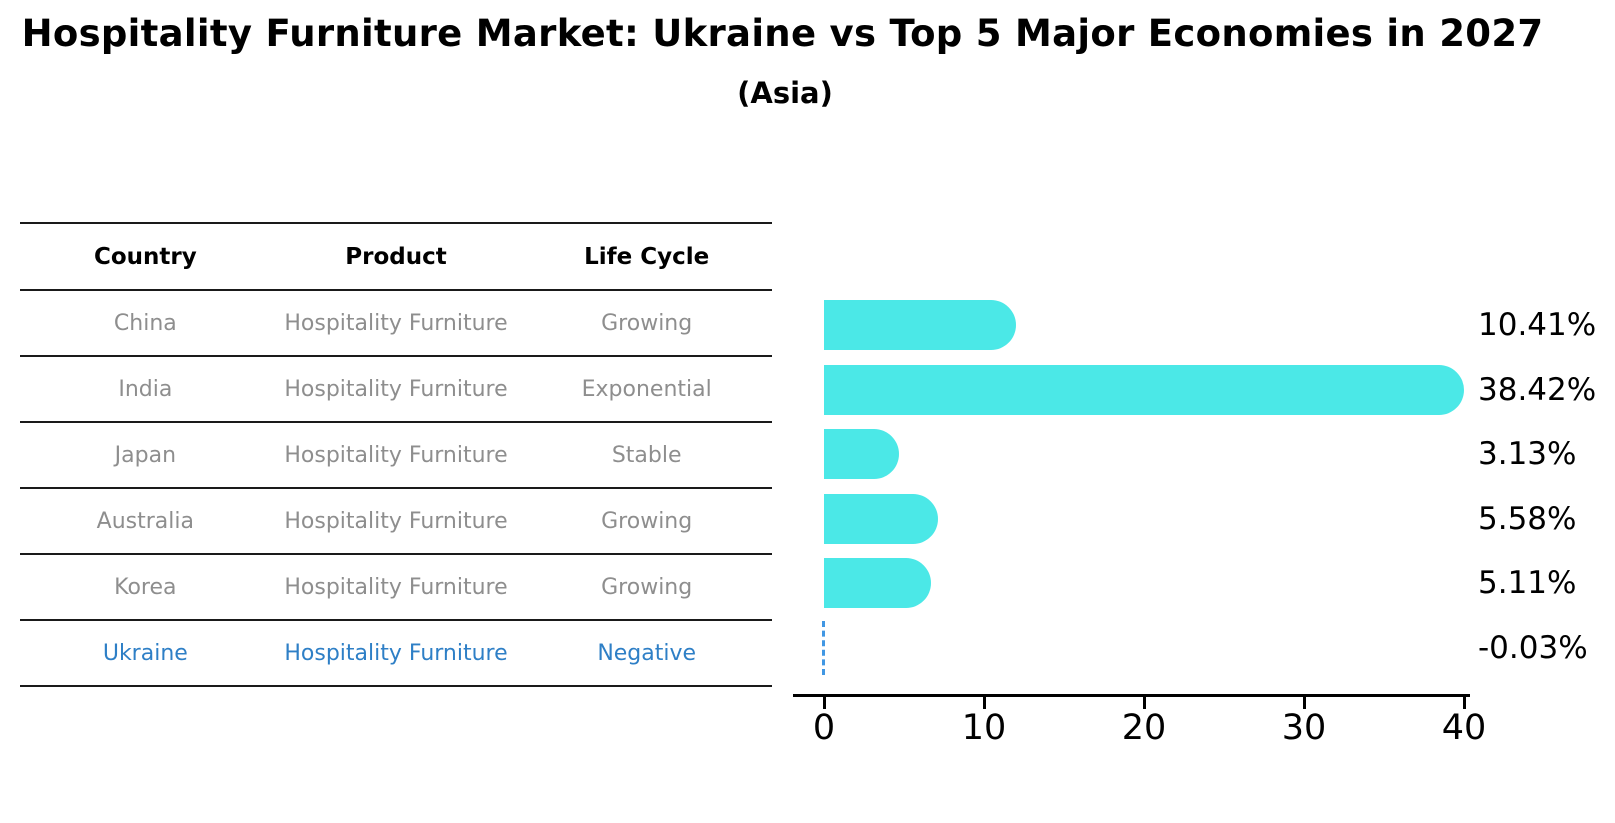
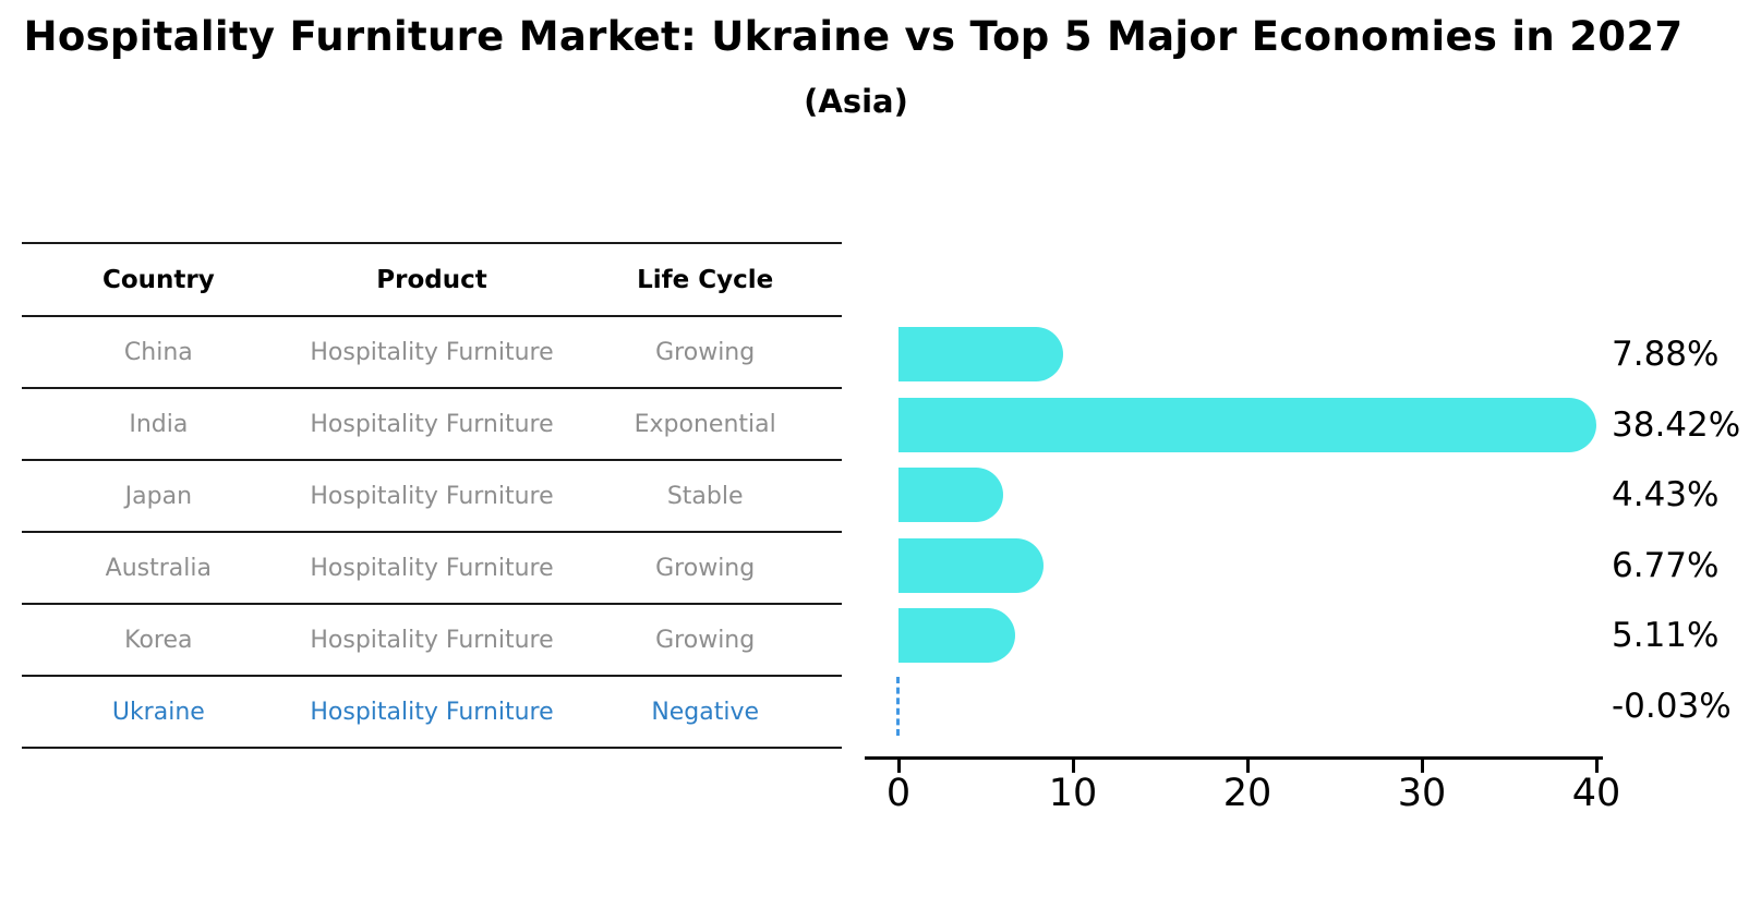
China: 10.41% -> 7.88%
Japan: 3.13% -> 4.43%
Australia: 5.58% -> 6.77%
